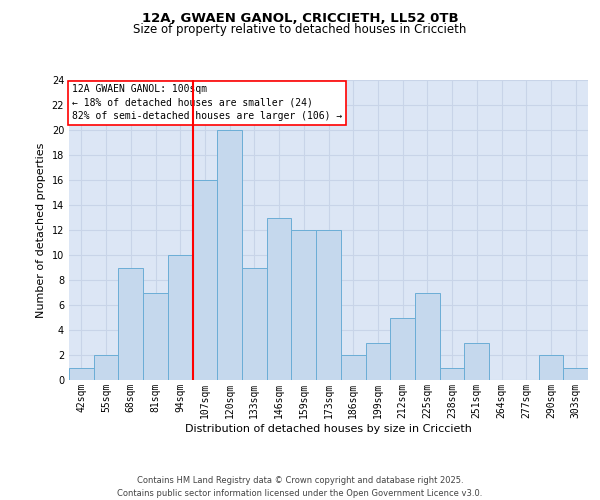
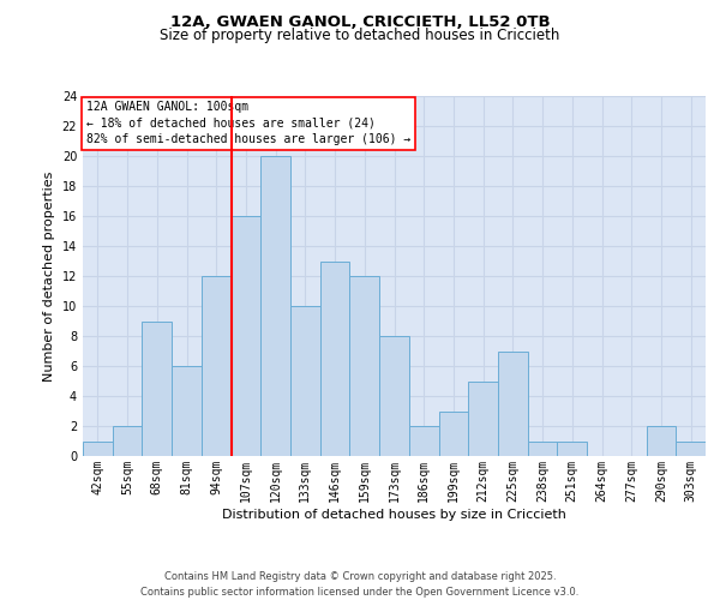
81sqm: 7 -> 6
94sqm: 10 -> 12
133sqm: 9 -> 10
173sqm: 12 -> 8
251sqm: 3 -> 1
